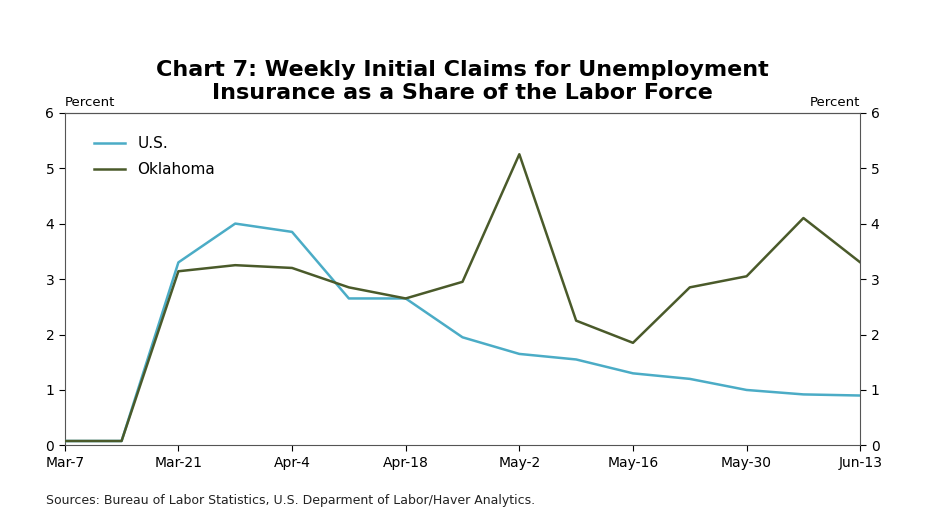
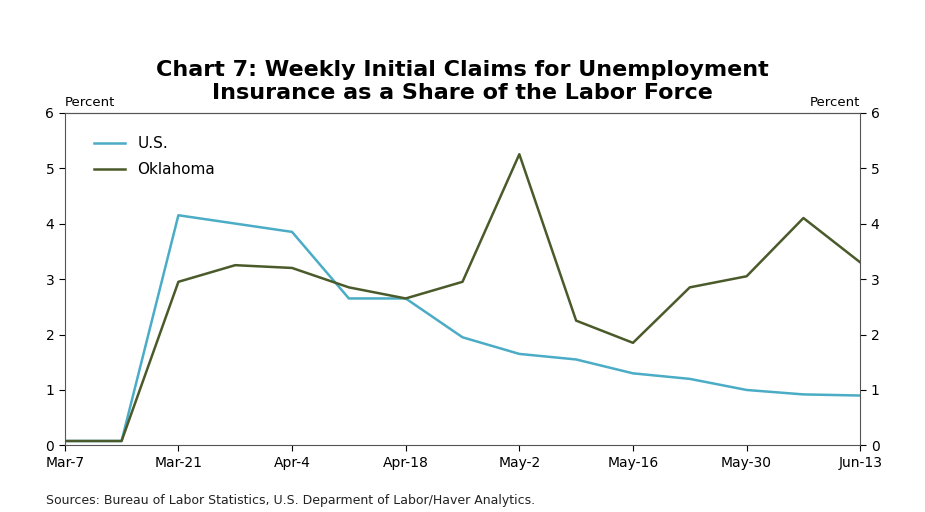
U.S./Mar-21: 3.30 -> 4.15
Oklahoma/Mar-21: 3.14 -> 2.95
